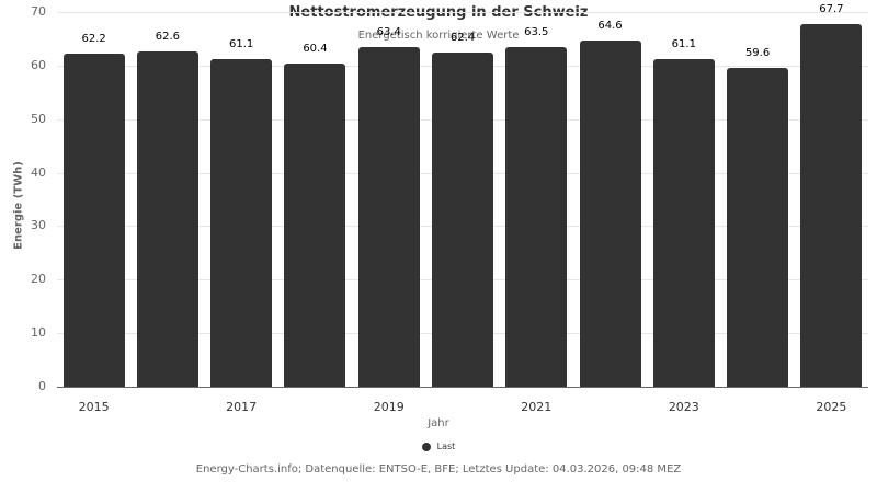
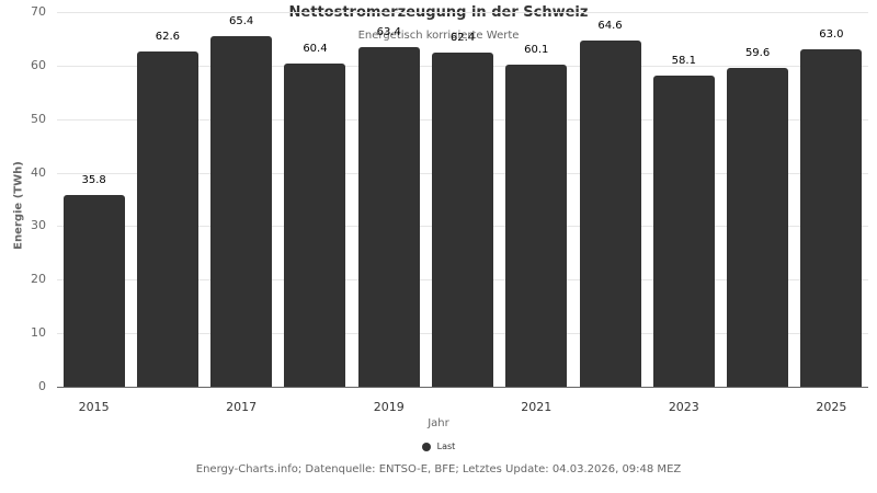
2015: 62.2 -> 35.8
2017: 61.1 -> 65.4
2021: 63.5 -> 60.1
2023: 61.1 -> 58.1
2025: 67.7 -> 63.0
